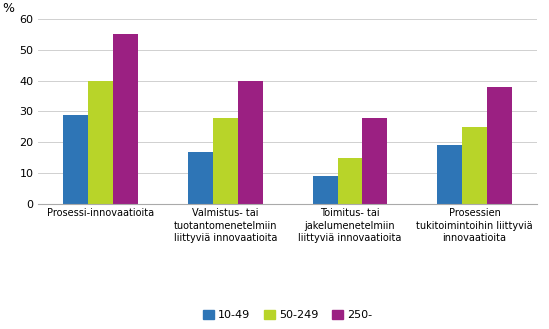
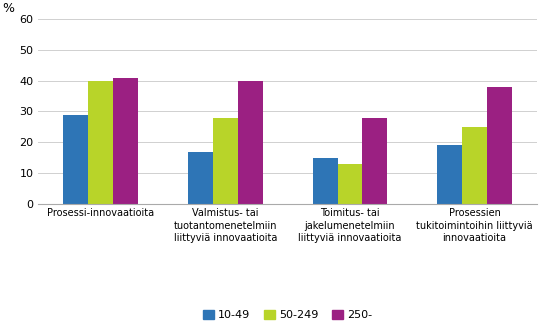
250-/Prosessi-innovaatioita: 55 -> 41
10-49/Toimitus- tai jakelumenetelmiin liittyviä innovaatioita: 9 -> 15
50-249/Toimitus- tai jakelumenetelmiin liittyviä innovaatioita: 15 -> 13
